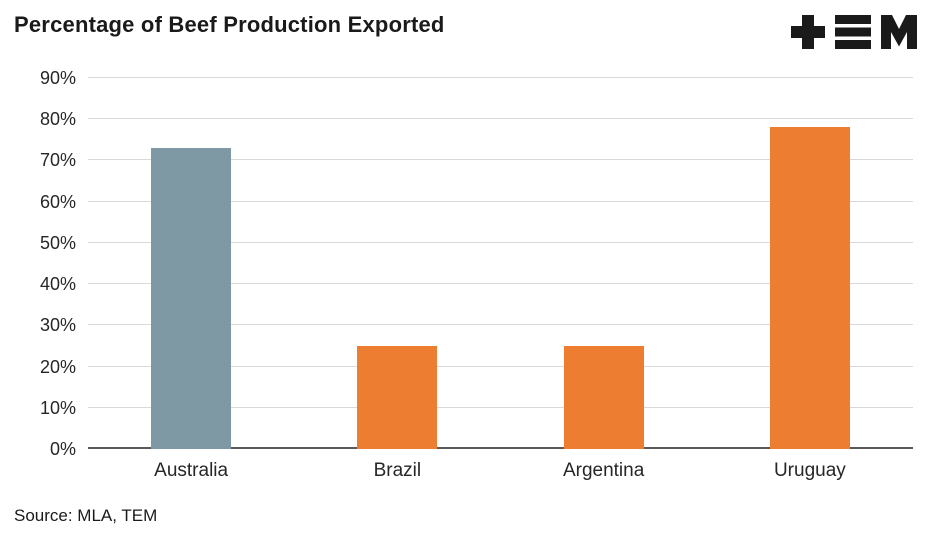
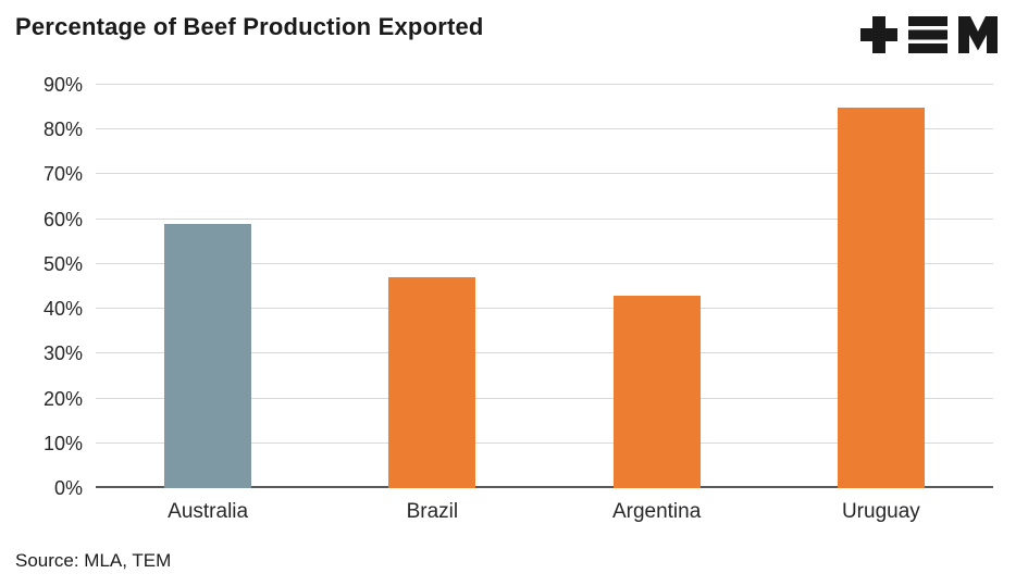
Australia: 73% -> 59%
Brazil: 25% -> 47%
Argentina: 25% -> 43%
Uruguay: 78% -> 85%
